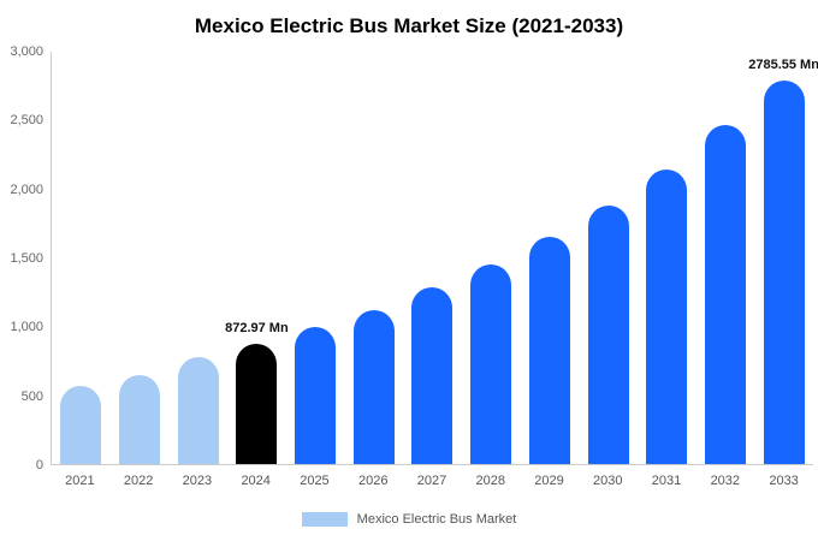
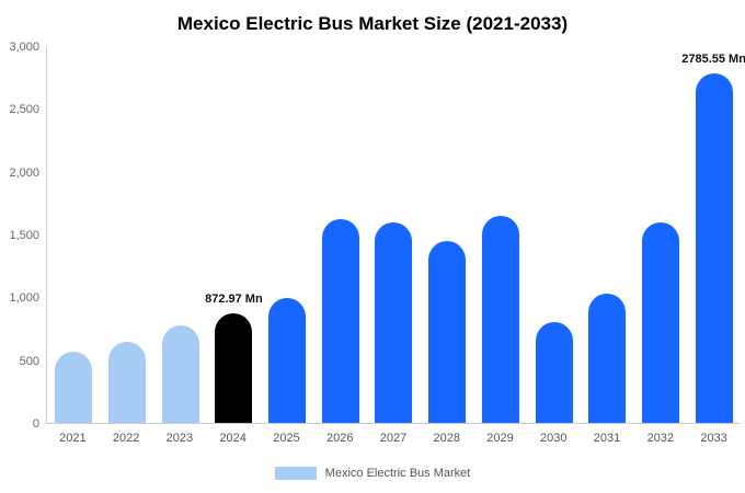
2026: 1120 -> 1620
2027: 1280 -> 1600
2030: 1880 -> 800
2031: 2140 -> 1030
2032: 2460 -> 1600
